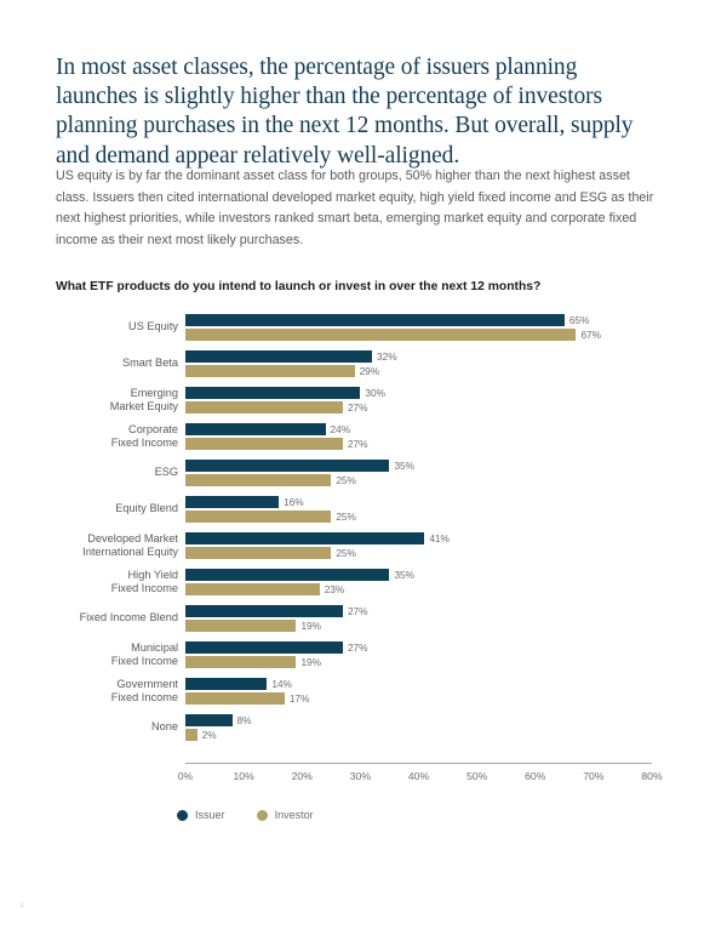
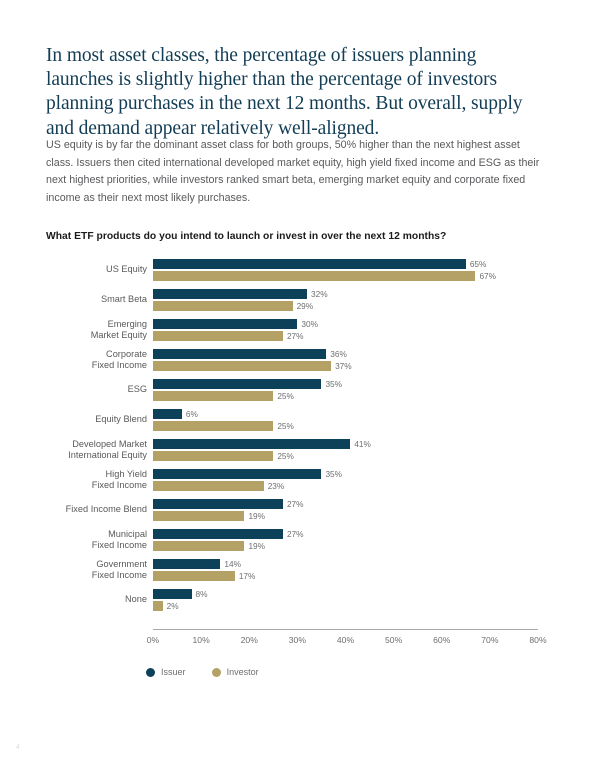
Issuer/Corporate Fixed Income: 24% -> 36%
Investor/Corporate Fixed Income: 27% -> 37%
Issuer/Equity Blend: 16% -> 6%
